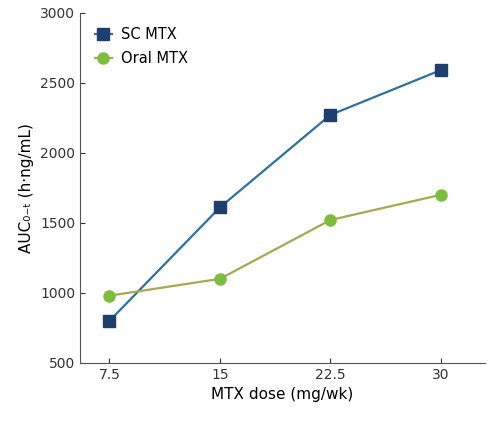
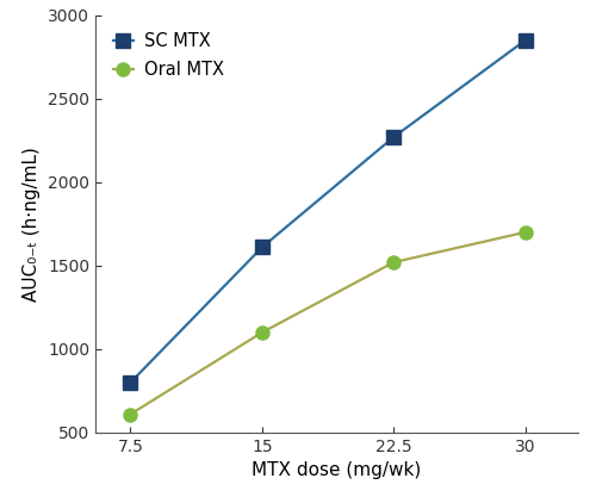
Oral MTX/7.5: 980 -> 610
SC MTX/30: 2590 -> 2850
